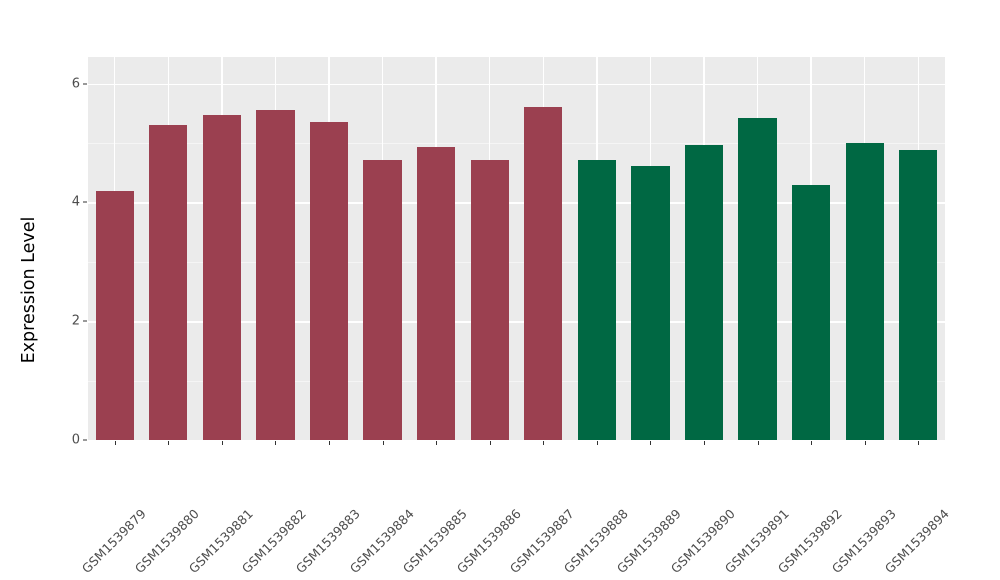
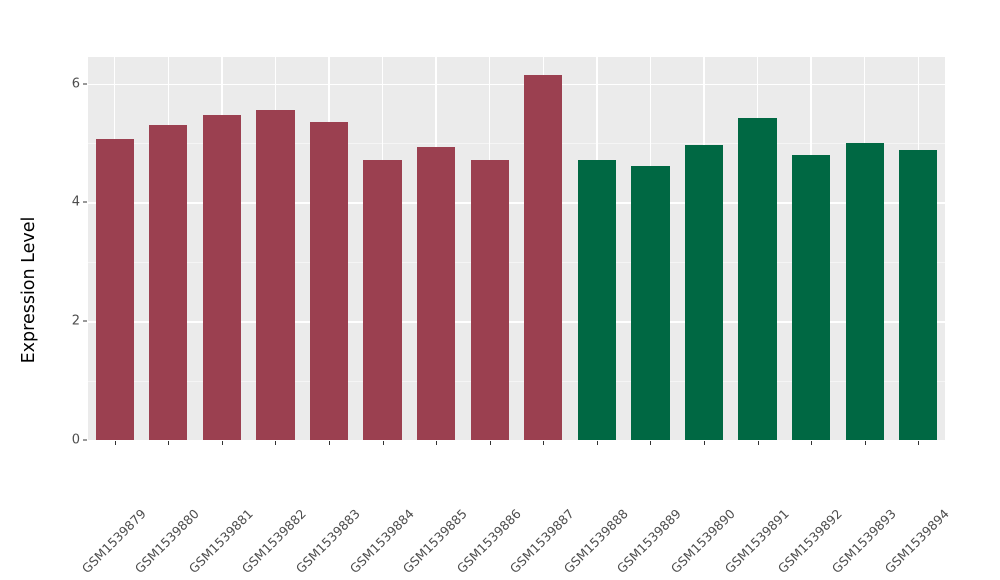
GSM1539879: 4.2 -> 5.1
GSM1539887: 5.6 -> 6.2
GSM1539892: 4.3 -> 4.8
